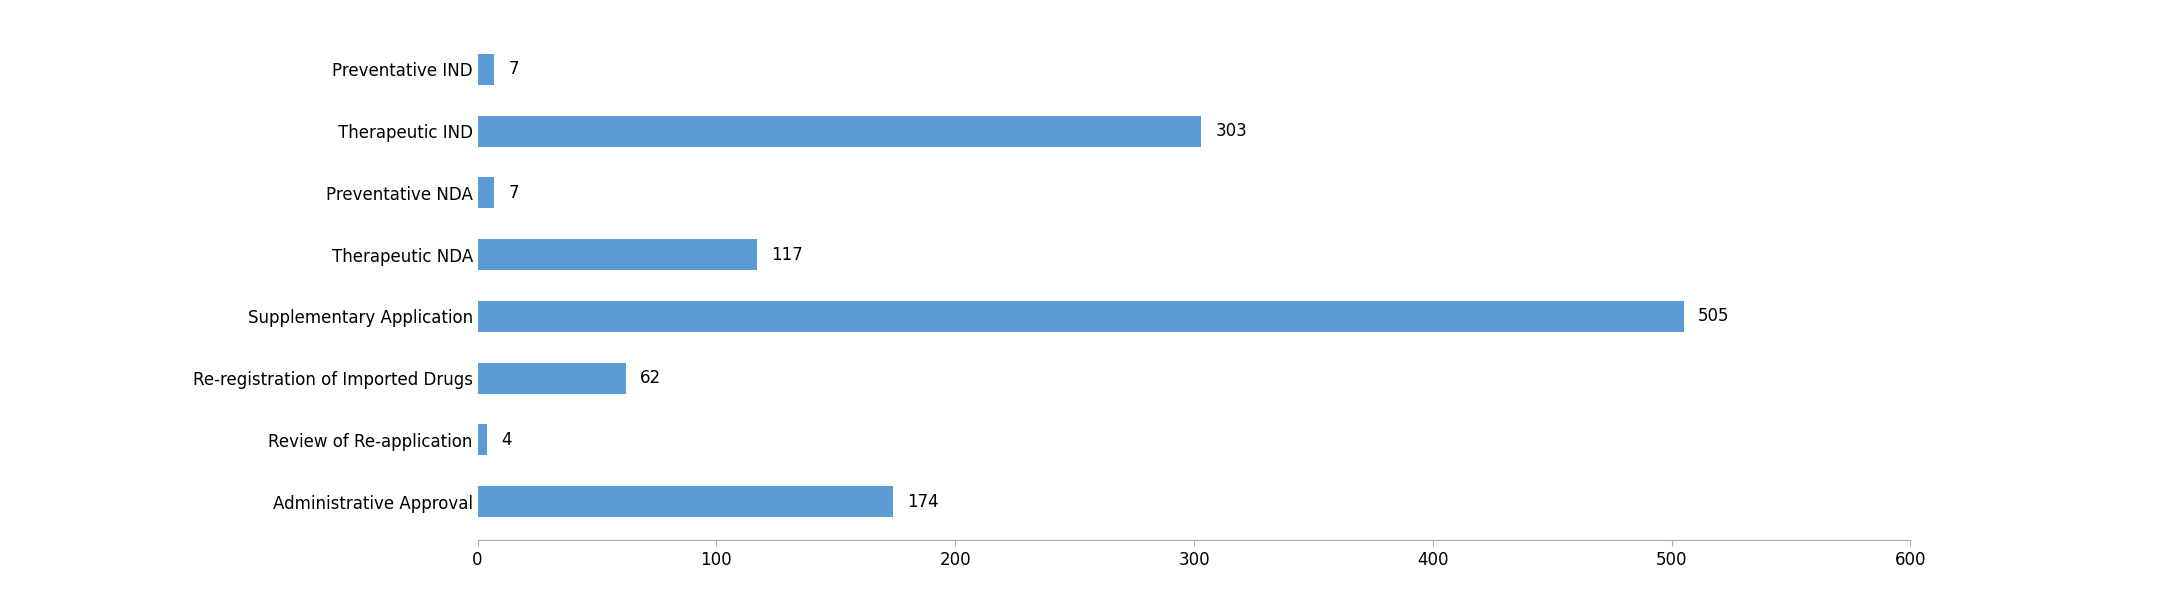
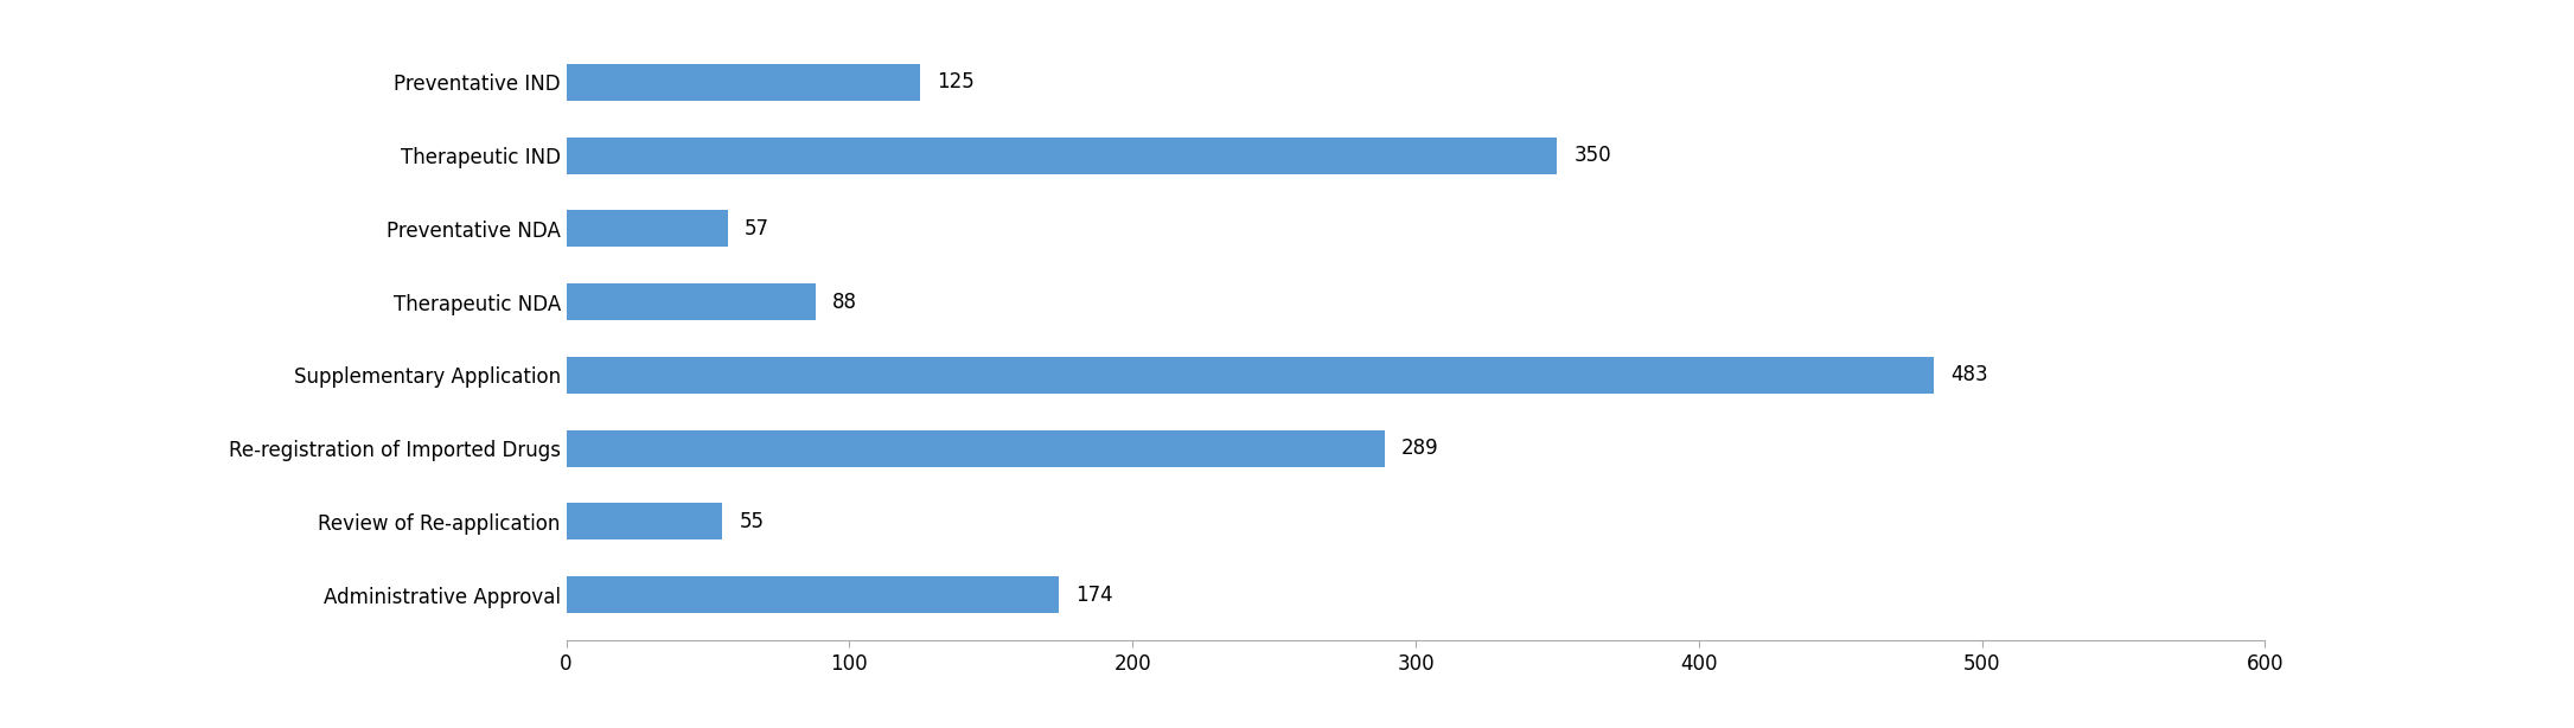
Preventative IND: 7 -> 125
Therapeutic IND: 303 -> 350
Preventative NDA: 7 -> 57
Therapeutic NDA: 117 -> 88
Supplementary Application: 505 -> 483
Re-registration of Imported Drugs: 62 -> 289
Review of Re-application: 4 -> 55
